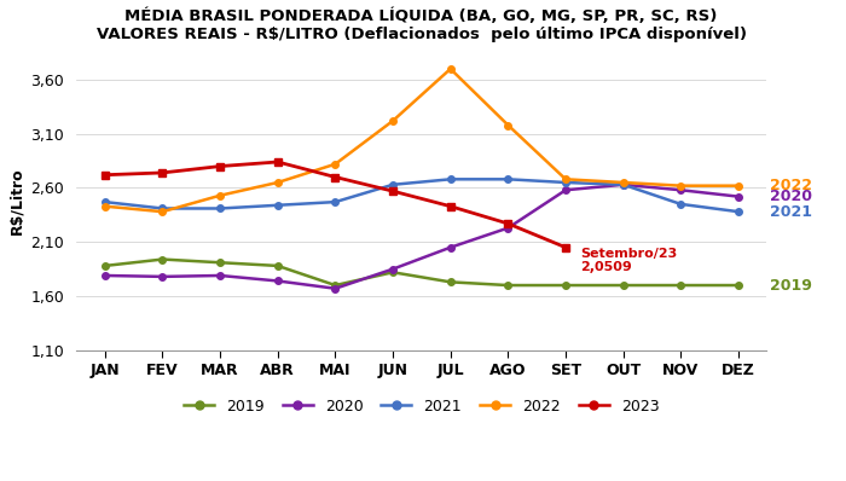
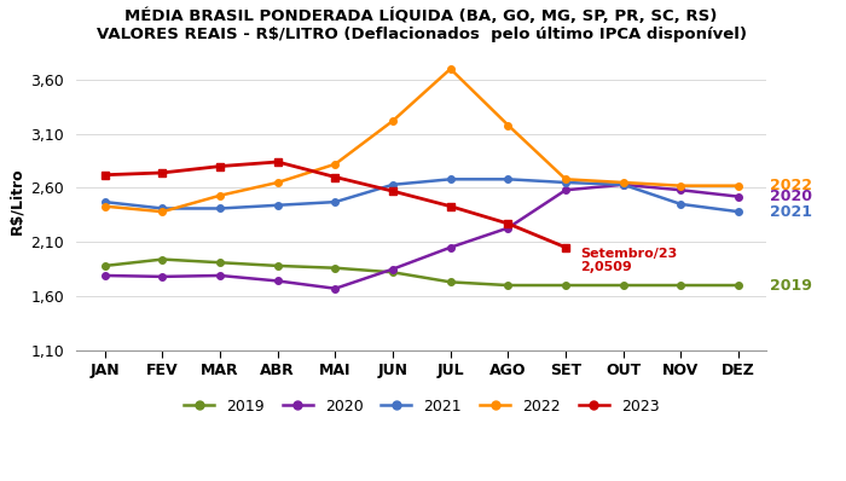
2019/MAI: 1,70 -> 1,86
